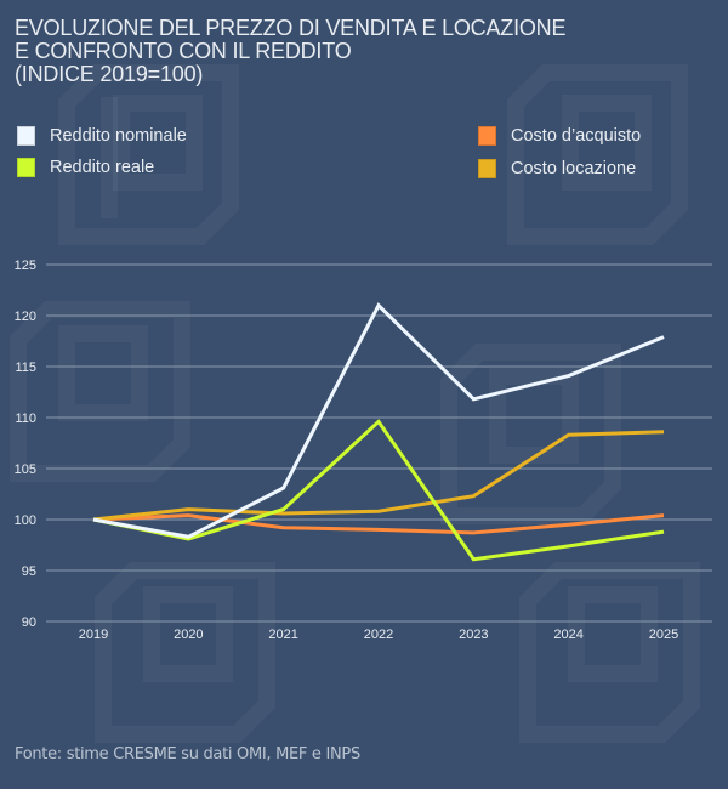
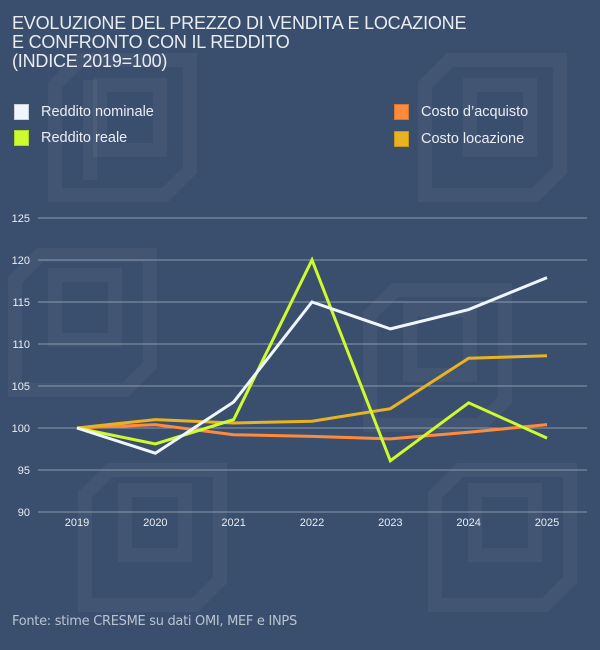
Reddito nominale/2020: 98 -> 97
Reddito nominale/2022: 121 -> 115
Reddito reale/2022: 110 -> 120
Reddito reale/2024: 97 -> 103
